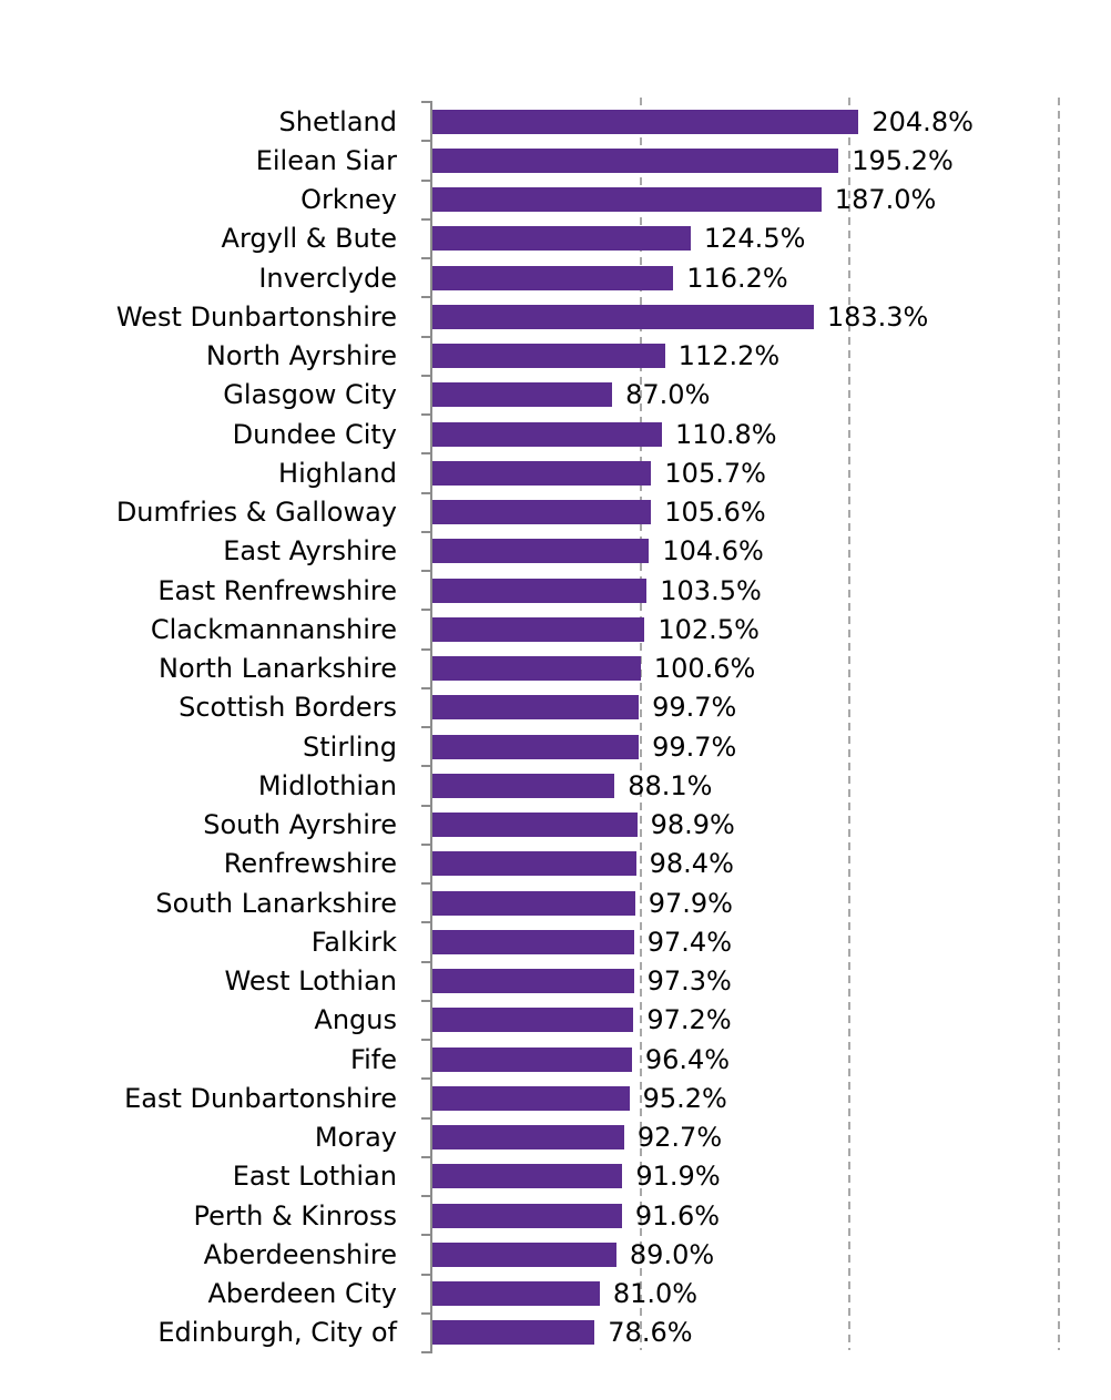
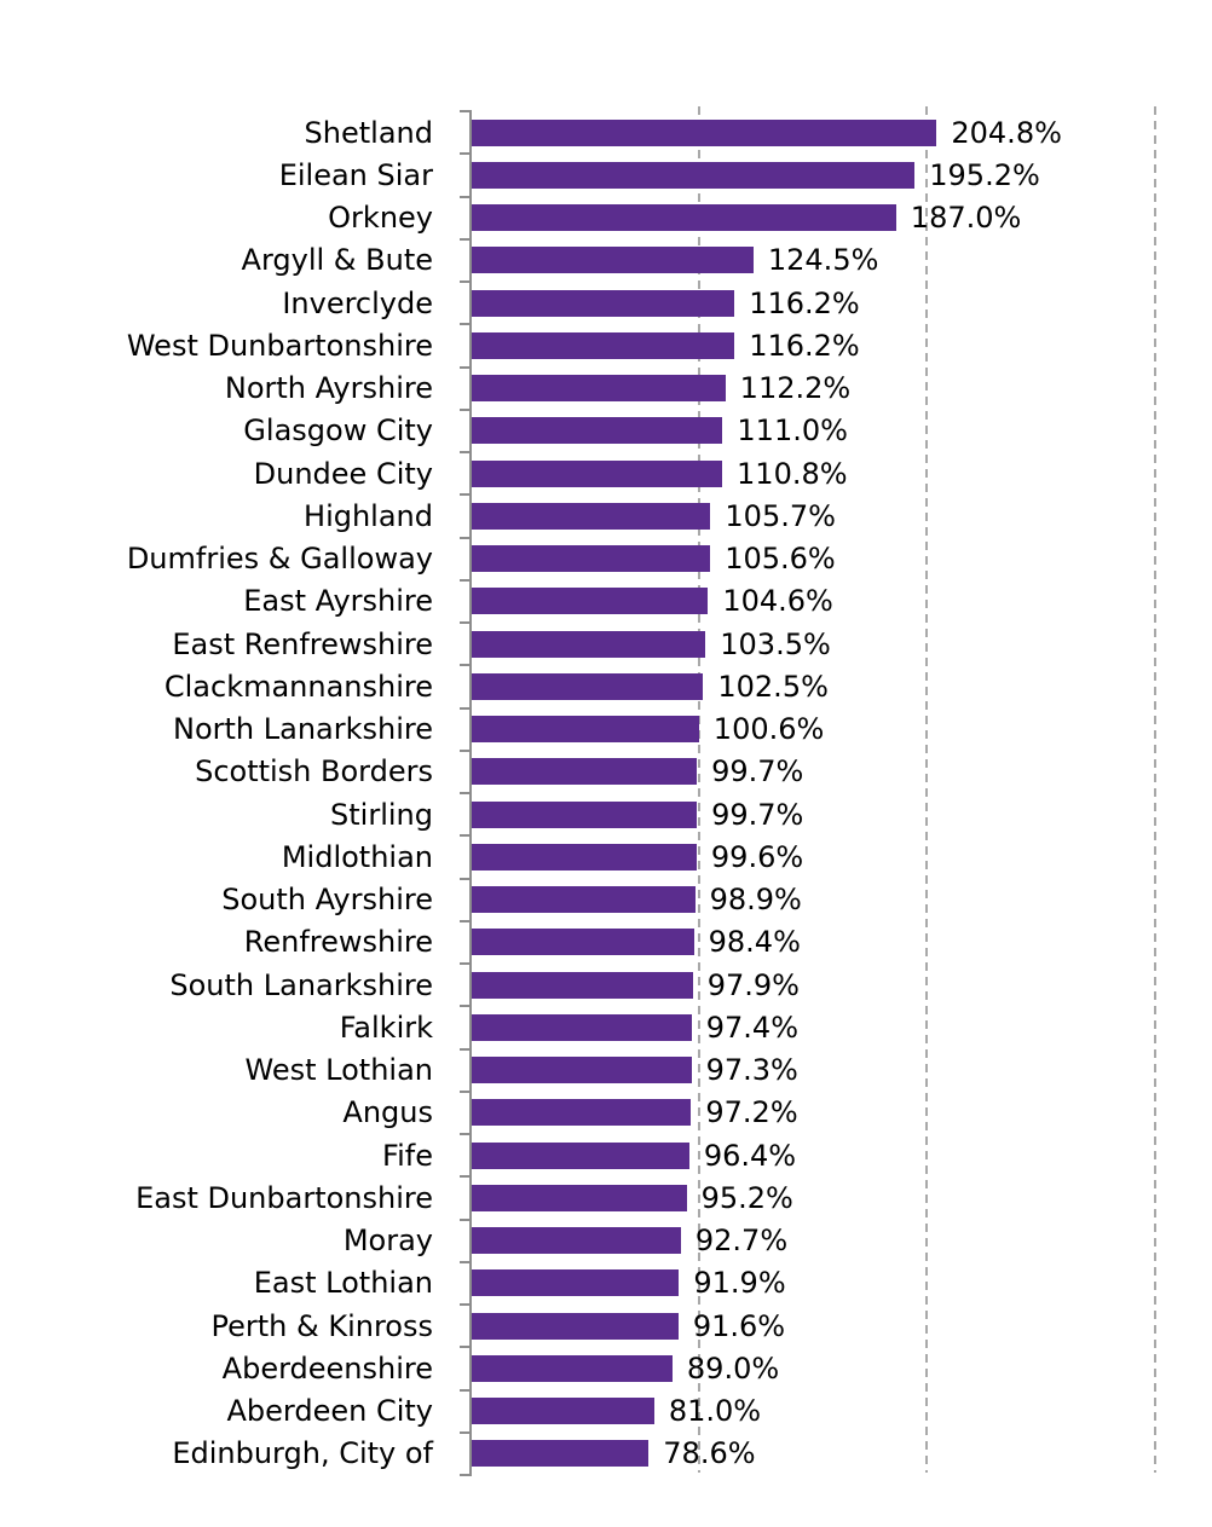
West Dunbartonshire: 183.3% -> 116.2%
Glasgow City: 87.0% -> 111.0%
Midlothian: 88.1% -> 99.6%
